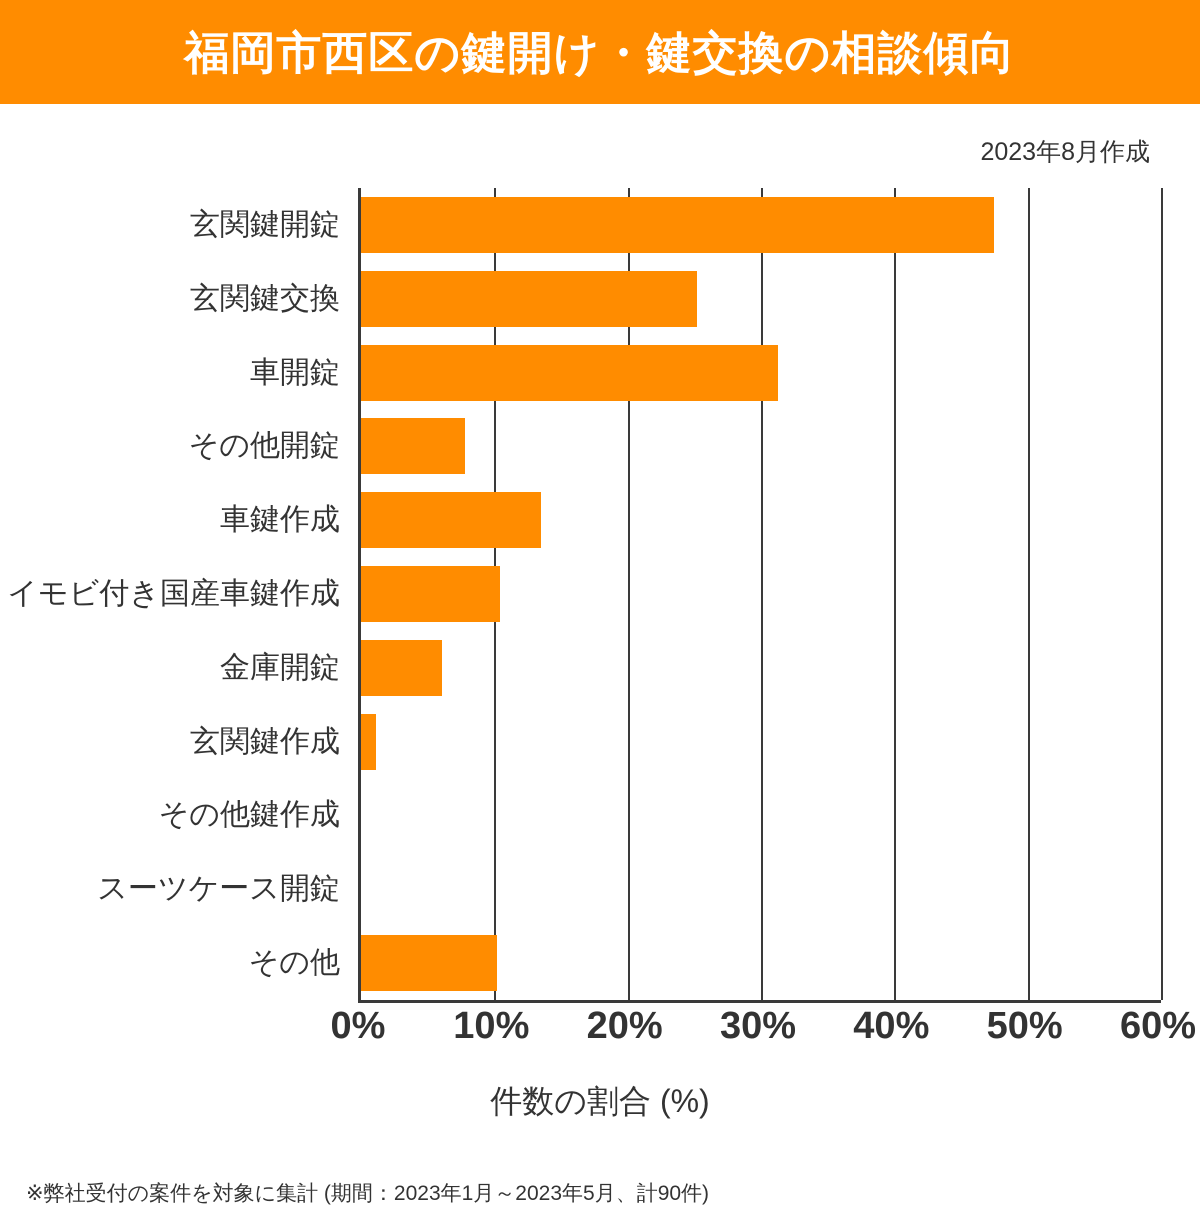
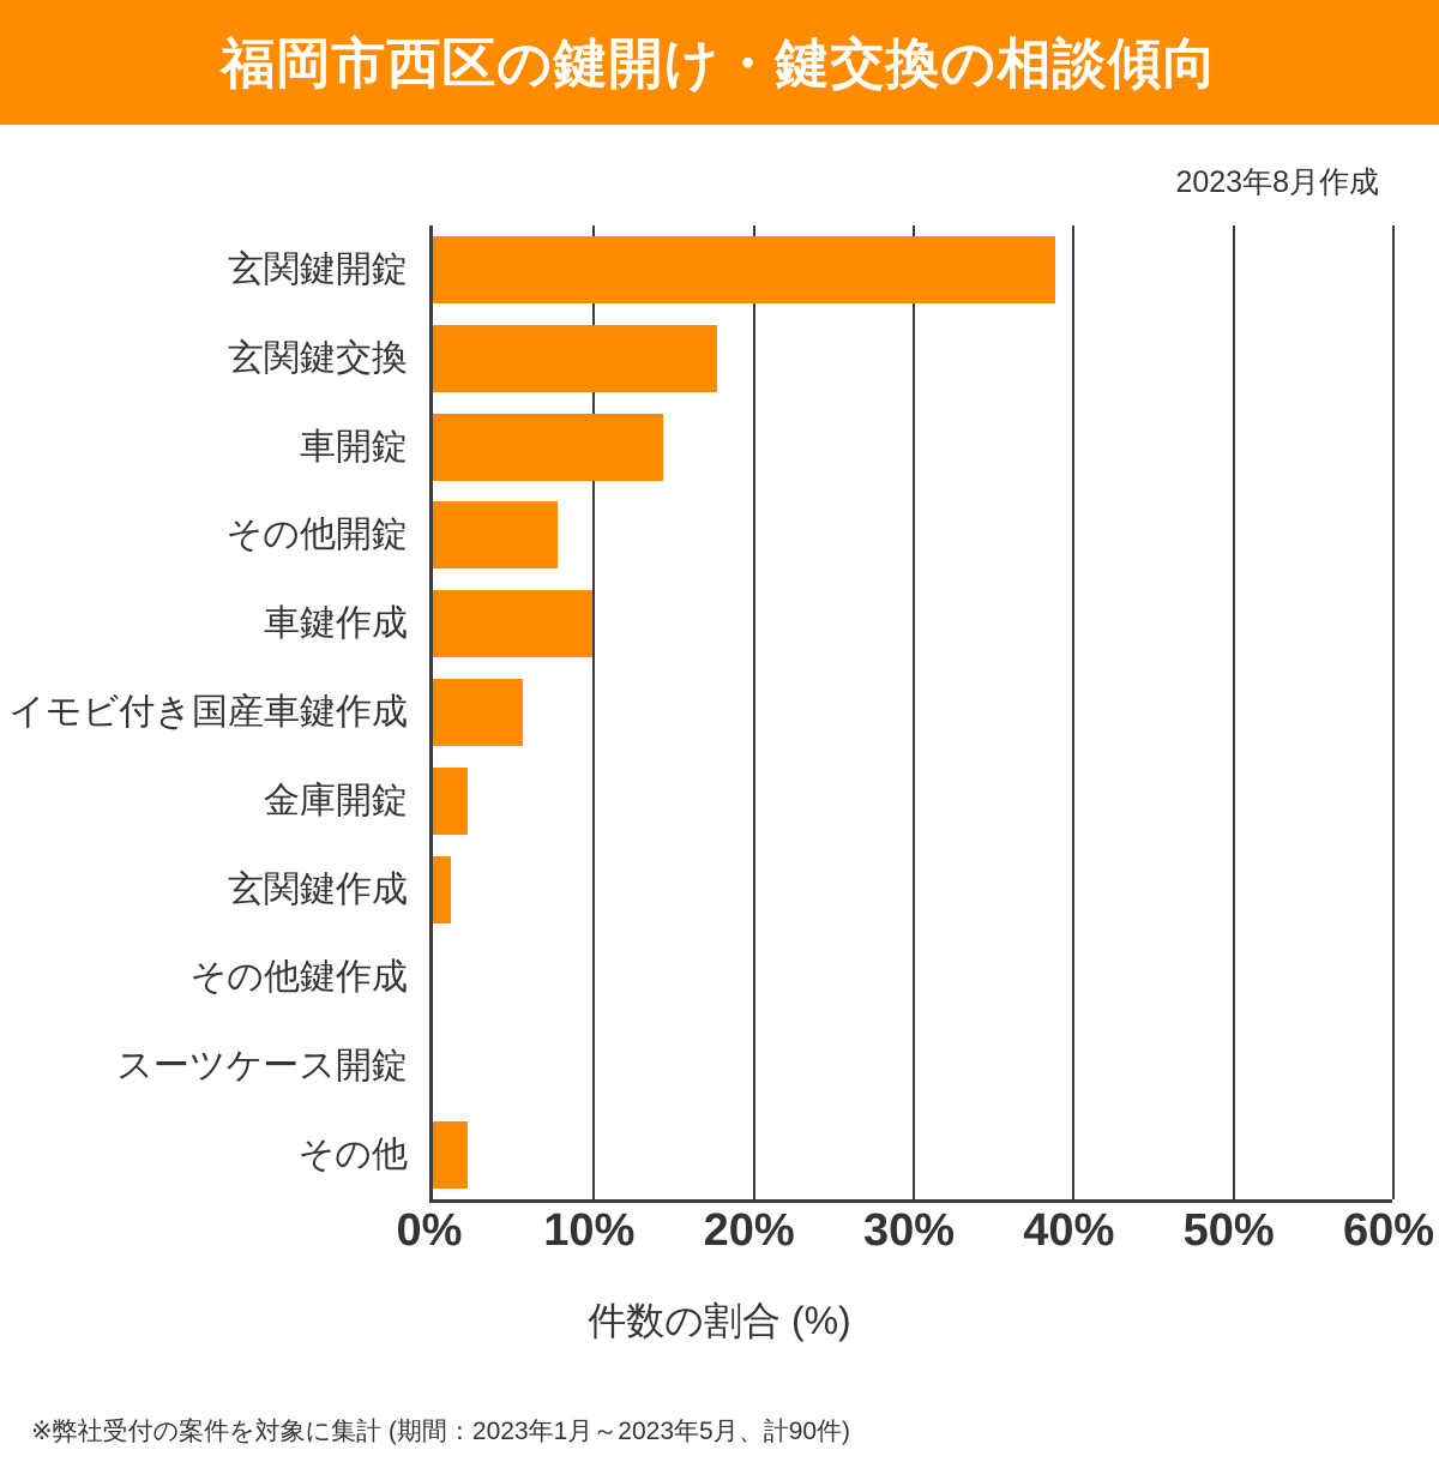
玄関鍵開錠: 47.5% -> 38.9%
玄関鍵交換: 25.2% -> 17.8%
車開錠: 31.3% -> 14.4%
車鍵作成: 13.5% -> 10.0%
イモビ付き国産車鍵作成: 10.4% -> 5.6%
金庫開錠: 6.1% -> 2.2%
その他: 10.2% -> 2.2%
